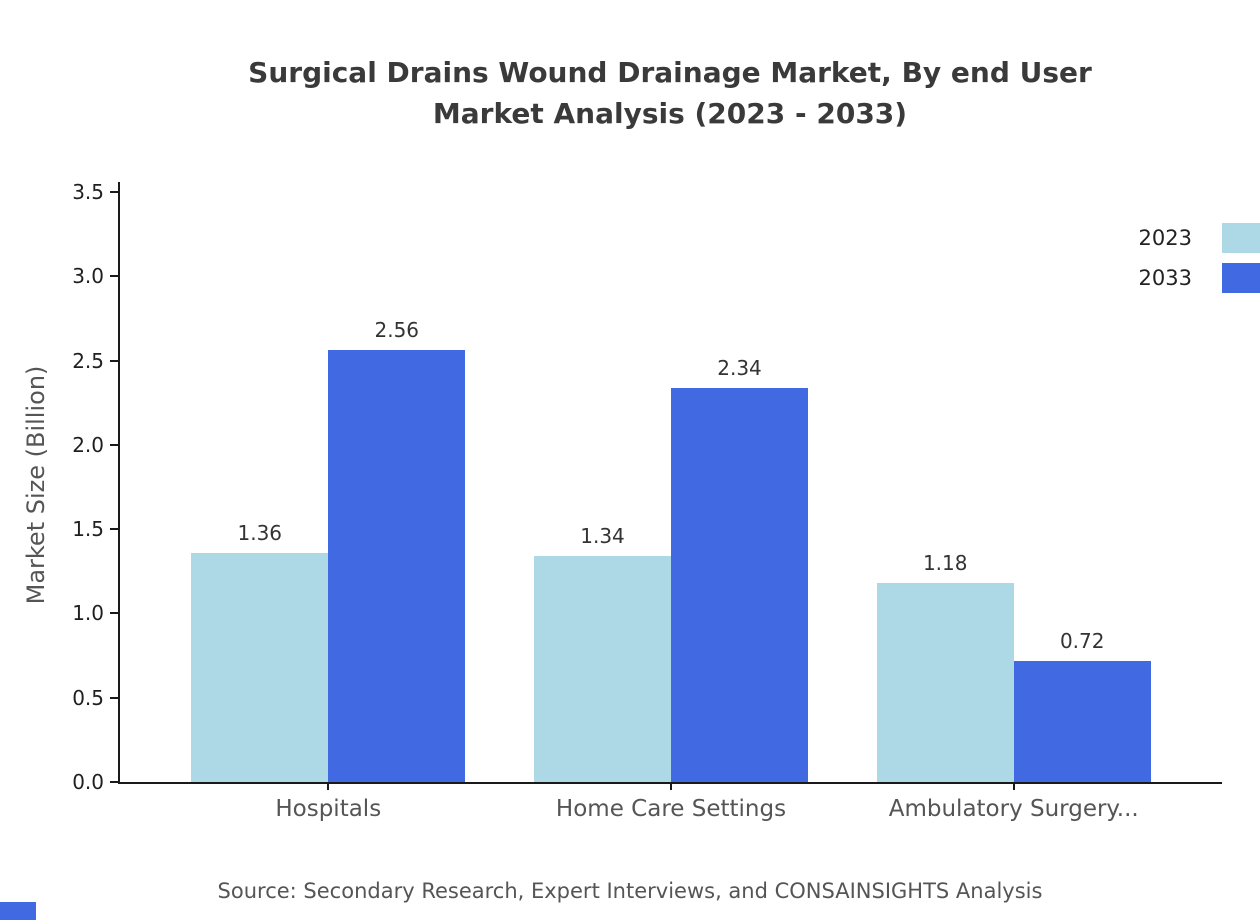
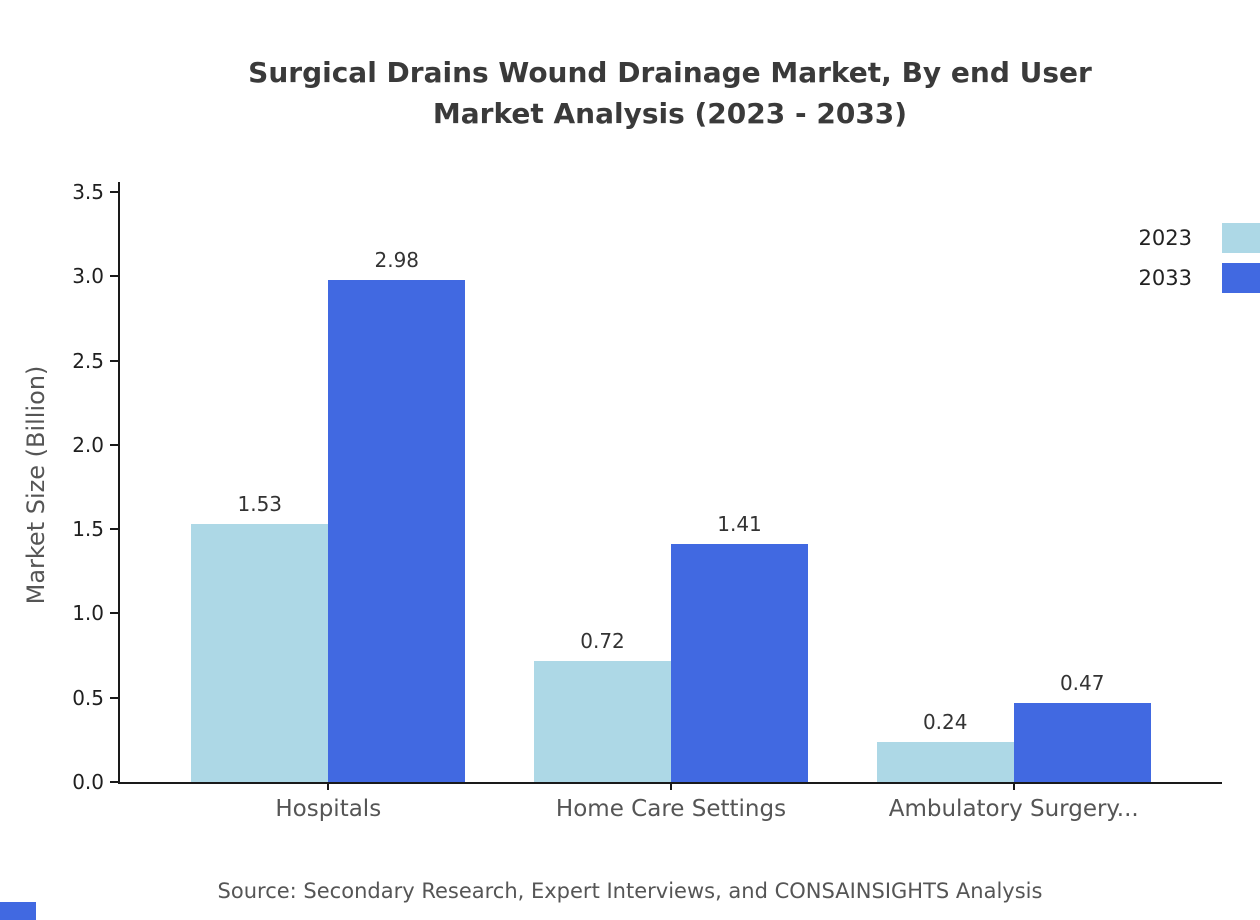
2023/Hospitals: 1.36 -> 1.53
2033/Hospitals: 2.56 -> 2.98
2023/Home Care Settings: 1.34 -> 0.72
2033/Home Care Settings: 2.34 -> 1.41
2023/Ambulatory Surgery...: 1.18 -> 0.24
2033/Ambulatory Surgery...: 0.72 -> 0.47
